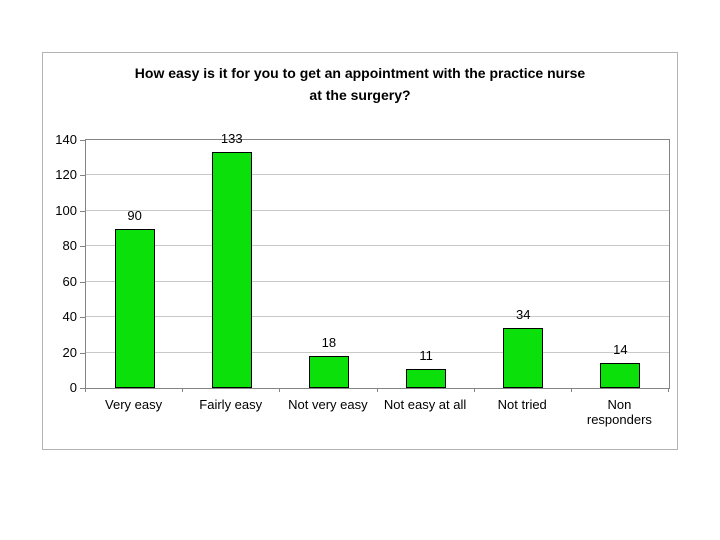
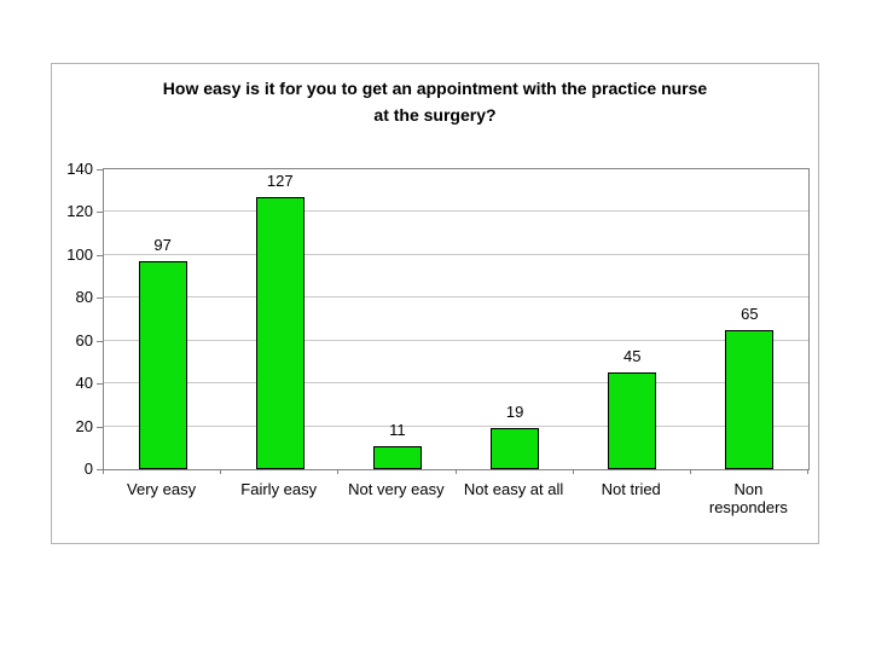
Very easy: 90 -> 97
Fairly easy: 133 -> 127
Not very easy: 18 -> 11
Not easy at all: 11 -> 19
Not tried: 34 -> 45
Non responders: 14 -> 65
